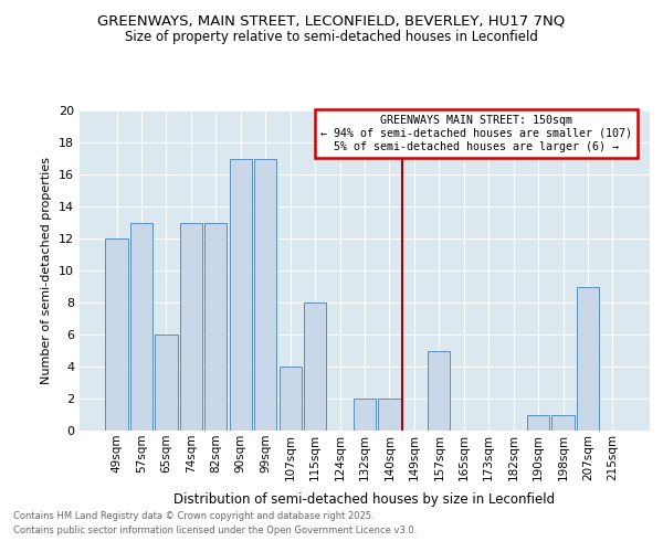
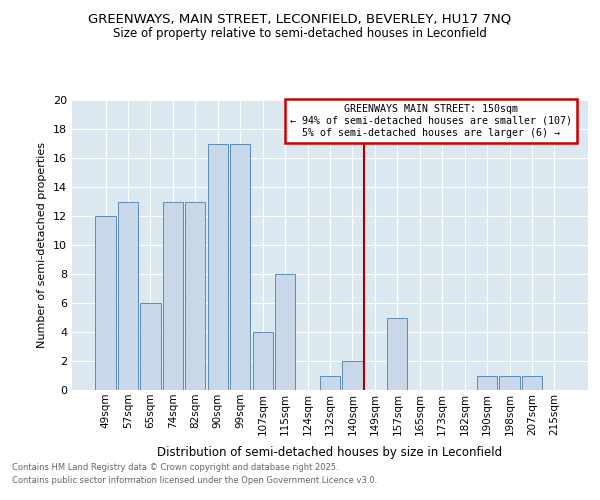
132sqm: 2 -> 1
207sqm: 9 -> 1
